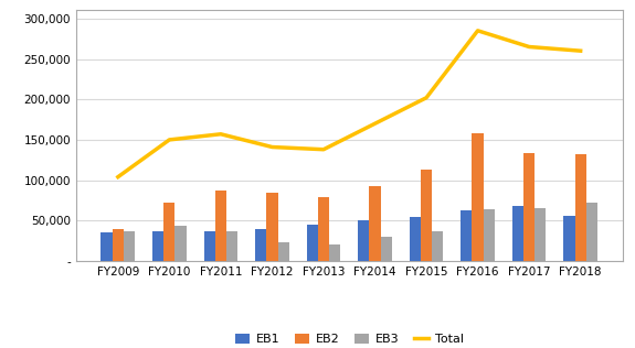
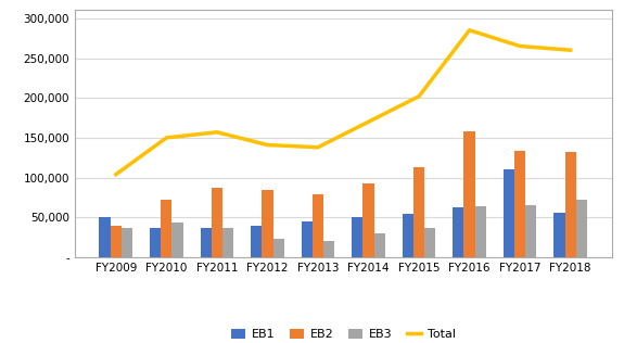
EB1/FY2009: 36,000 -> 50,000
EB1/FY2017: 68,000 -> 110,000
